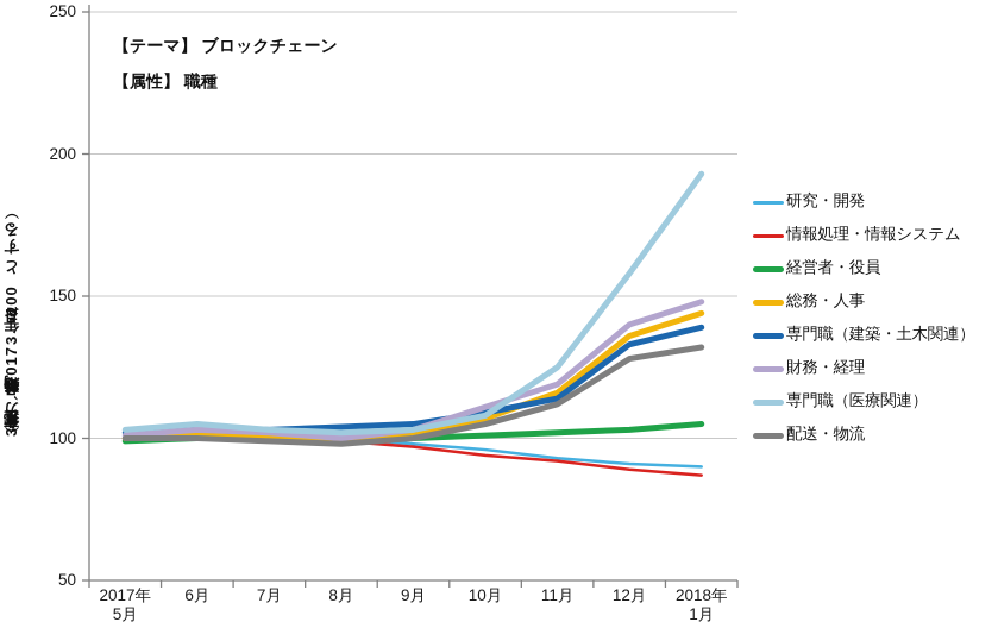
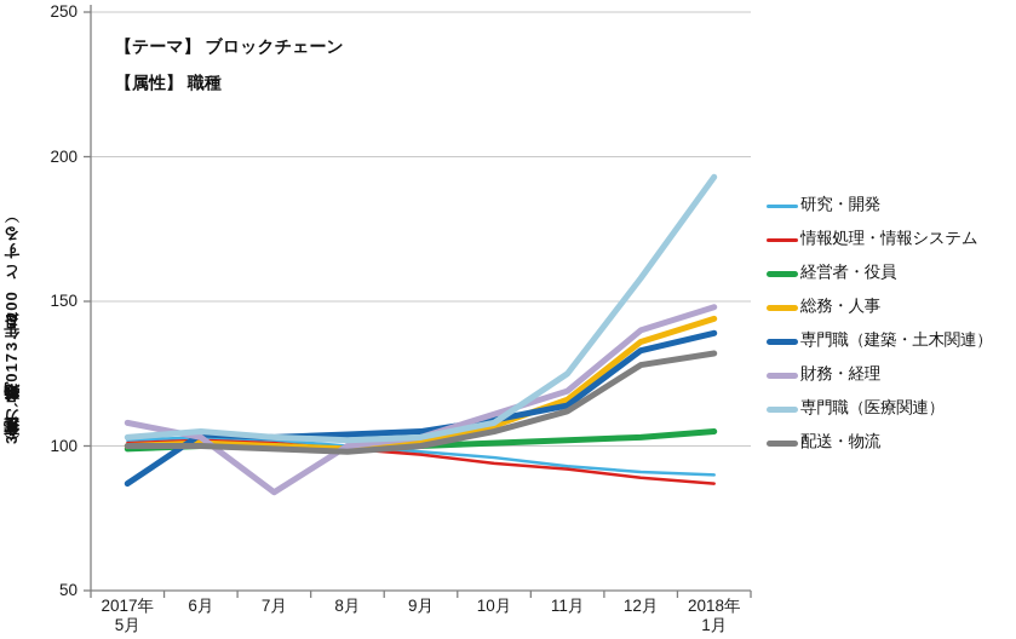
専門職（建築・土木関連）/2017年 5月: 102 -> 87
財務・経理/2017年 5月: 101 -> 108
財務・経理/7月: 102 -> 84
